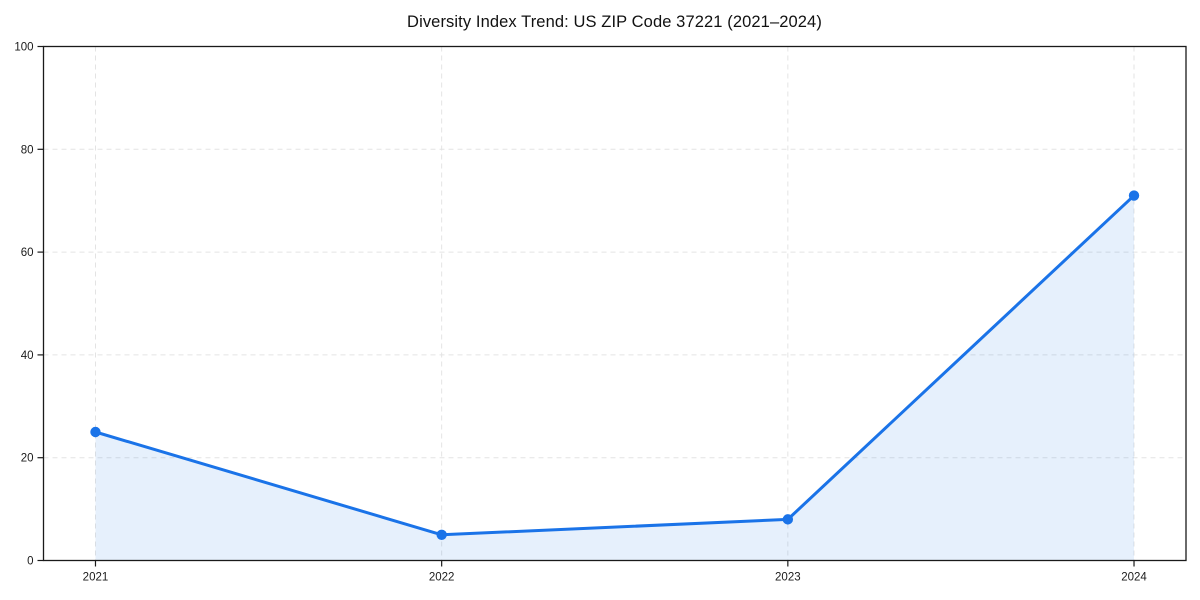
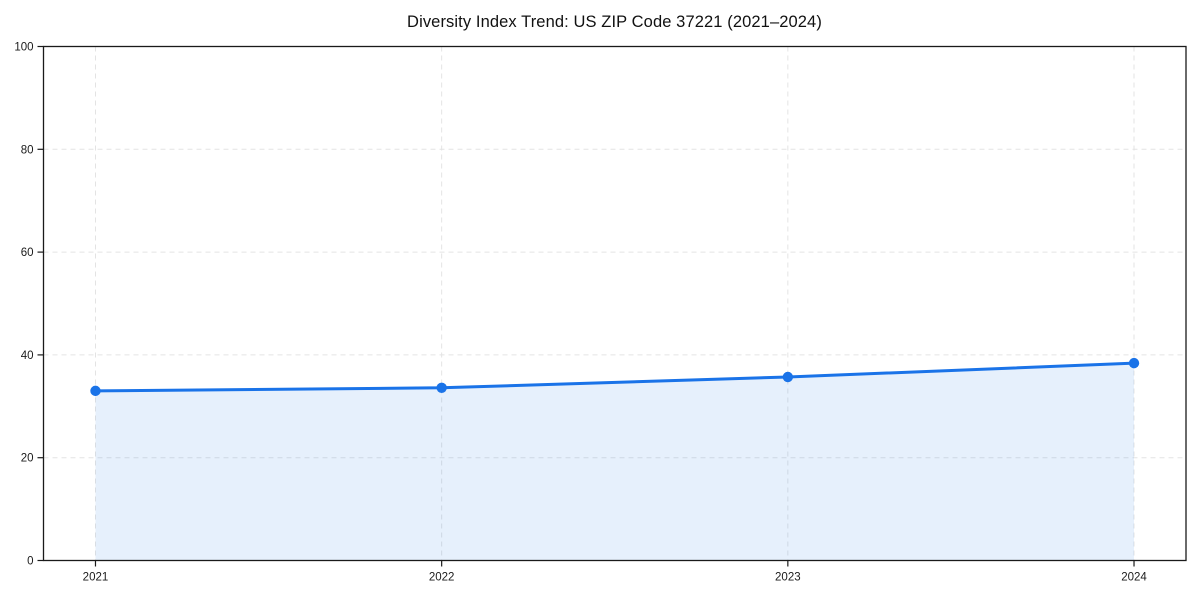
2021: 25 -> 33
2022: 5 -> 34
2023: 8 -> 36
2024: 71 -> 38
